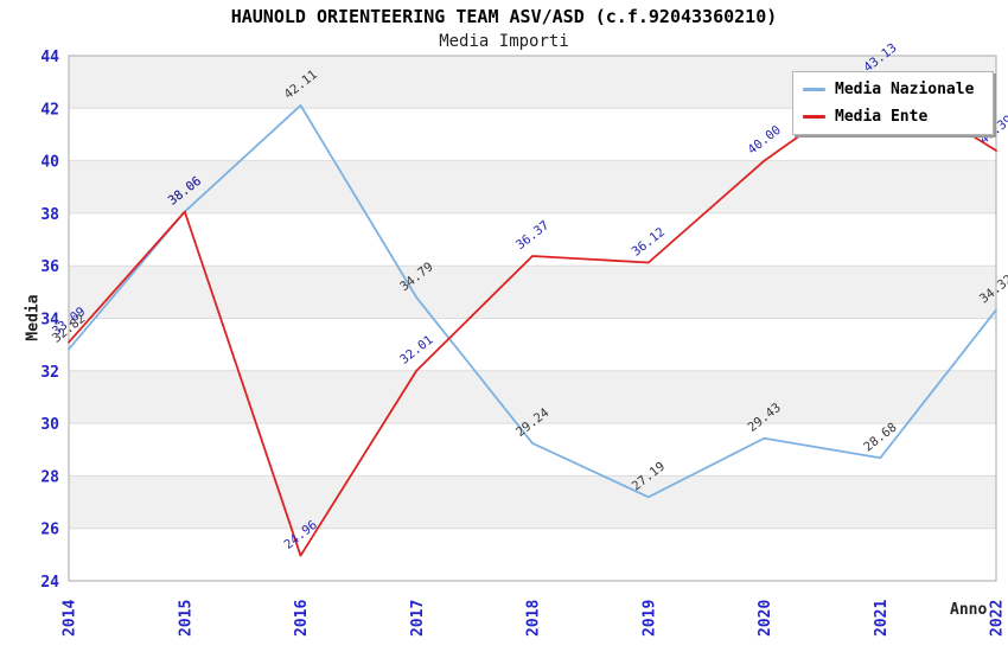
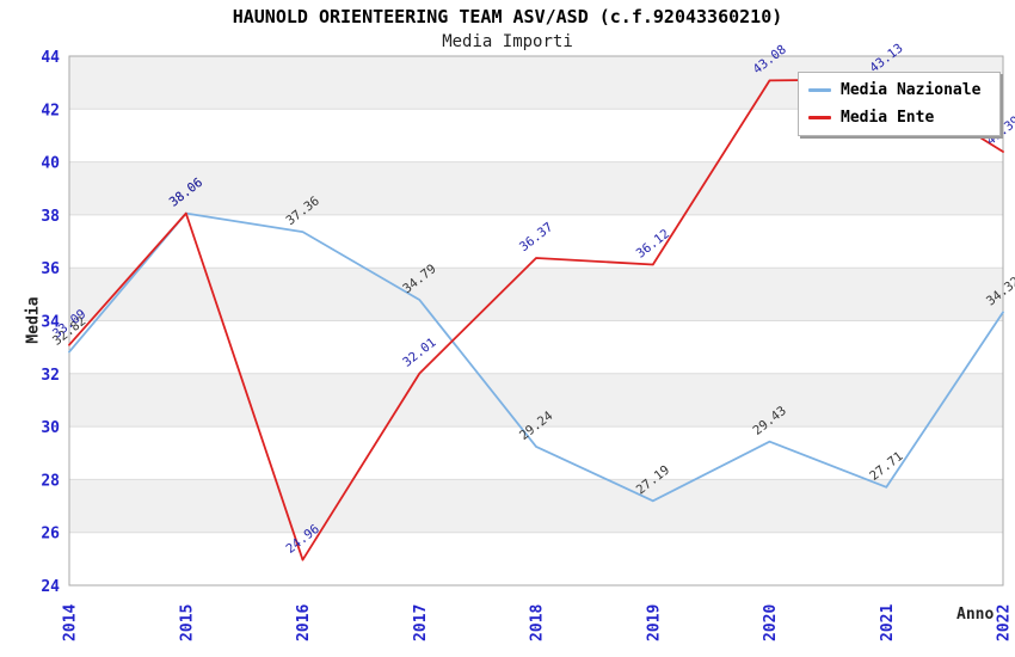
Media Nazionale/2016: 42.11 -> 37.36
Media Ente/2020: 40.00 -> 43.08
Media Nazionale/2021: 28.68 -> 27.71
